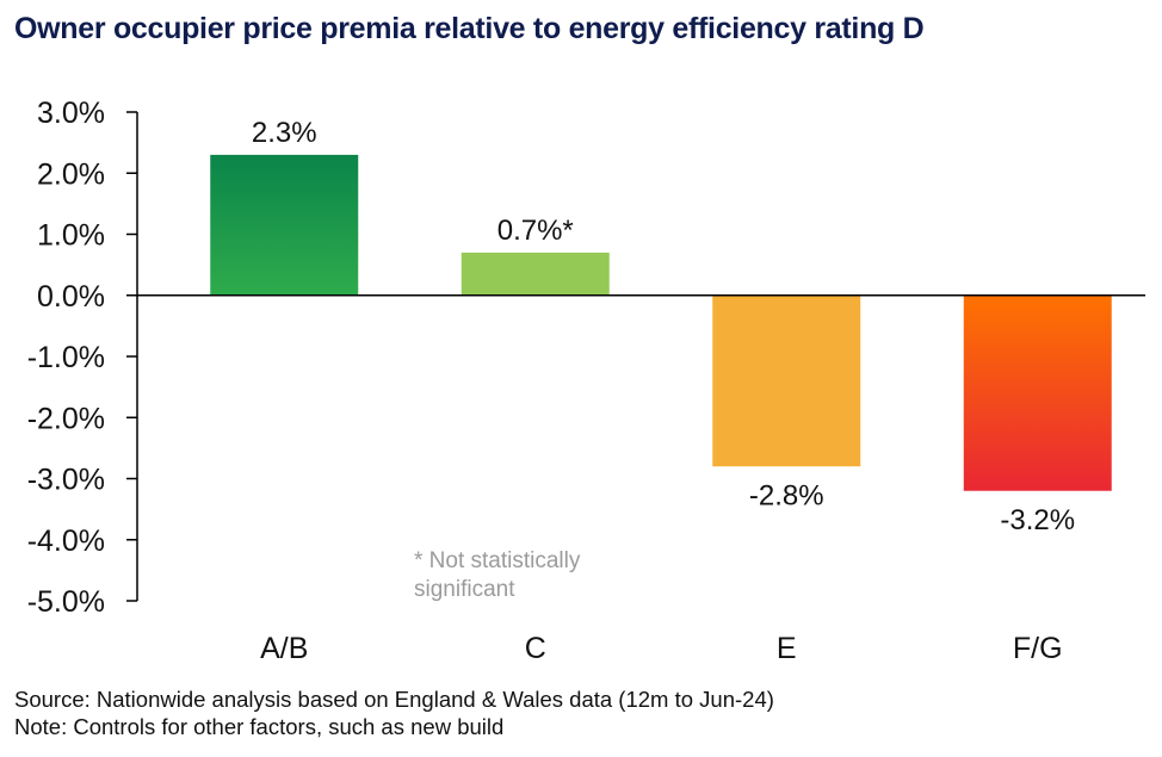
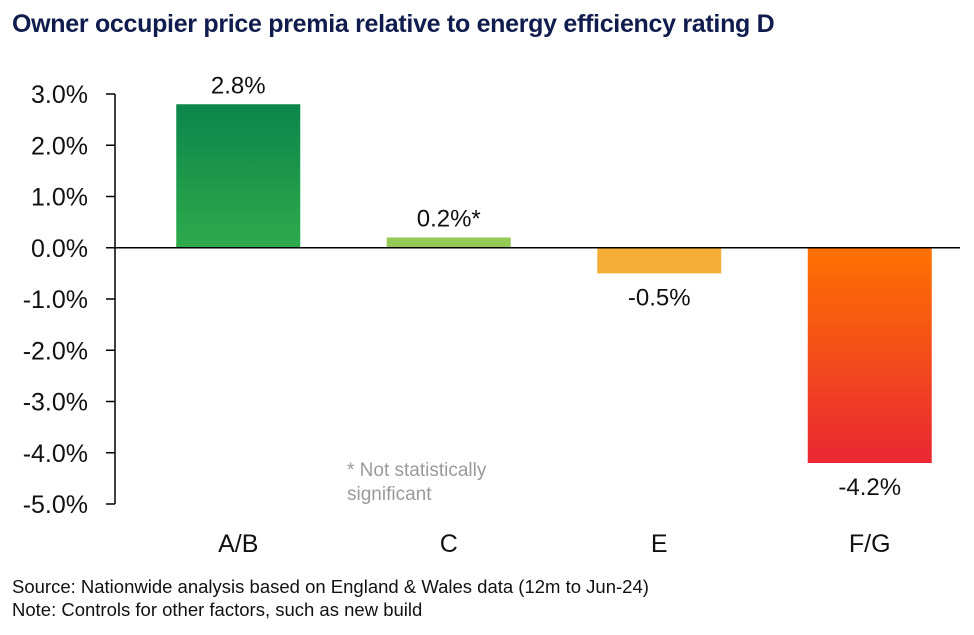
A/B: 2.3% -> 2.8%
C: 0.7 -> 0.2
E: -2.8% -> -0.5%
F/G: -3.2% -> -4.2%
